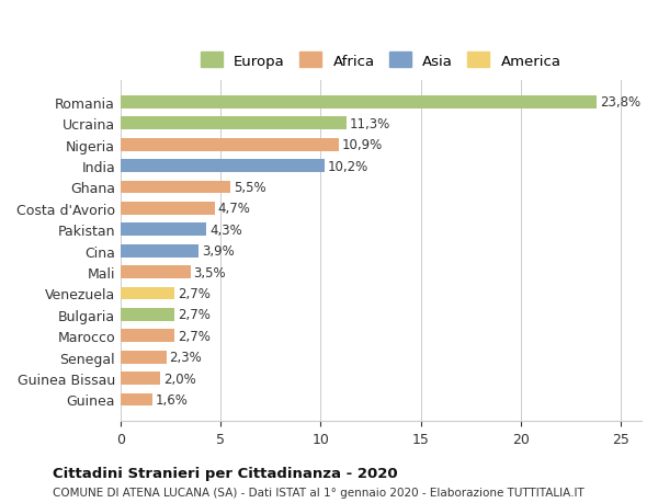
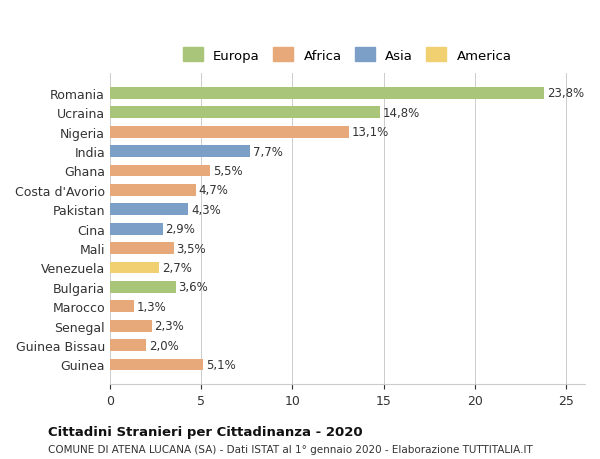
Ucraina: 11,3% -> 14,8%
Nigeria: 10,9% -> 13,1%
India: 10,2% -> 7,7%
Cina: 3,9% -> 2,9%
Bulgaria: 2,7% -> 3,6%
Marocco: 2,7% -> 1,3%
Guinea: 1,6% -> 5,1%
